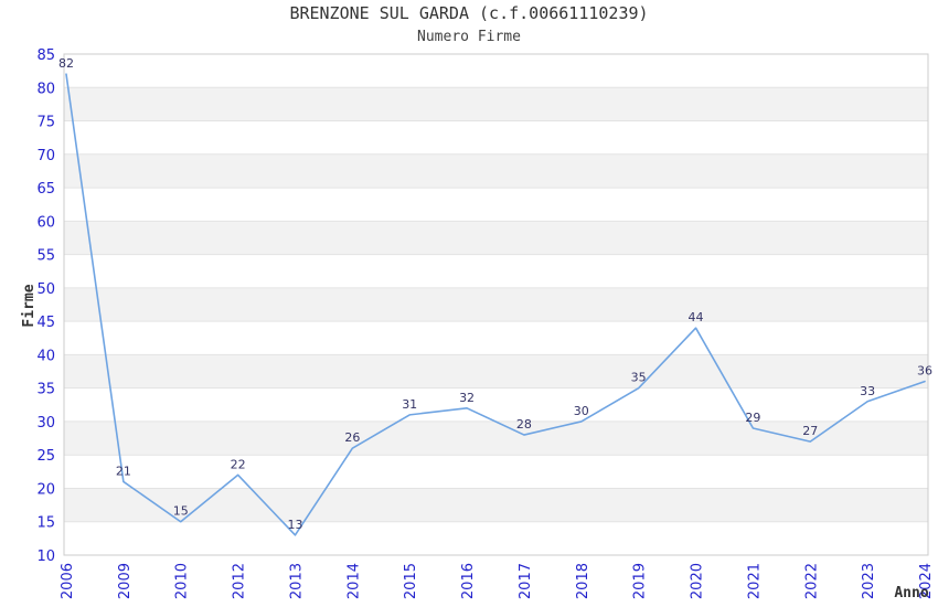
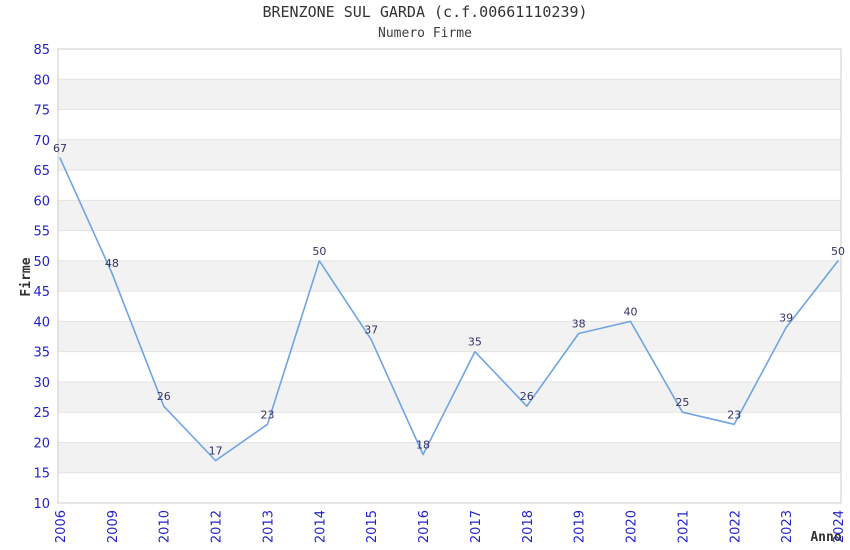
2006: 82 -> 67
2009: 21 -> 48
2010: 15 -> 26
2012: 22 -> 17
2013: 13 -> 23
2014: 26 -> 50
2015: 31 -> 37
2016: 32 -> 18
2017: 28 -> 35
2018: 30 -> 26
2019: 35 -> 38
2020: 44 -> 40
2021: 29 -> 25
2022: 27 -> 23
2023: 33 -> 39
2024: 36 -> 50
